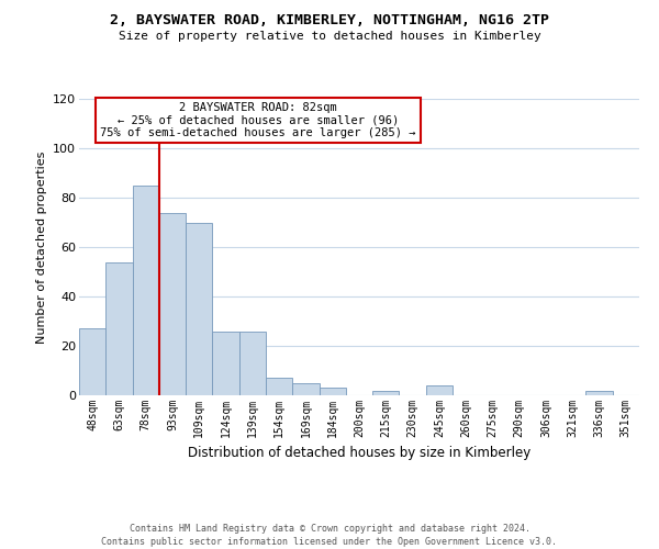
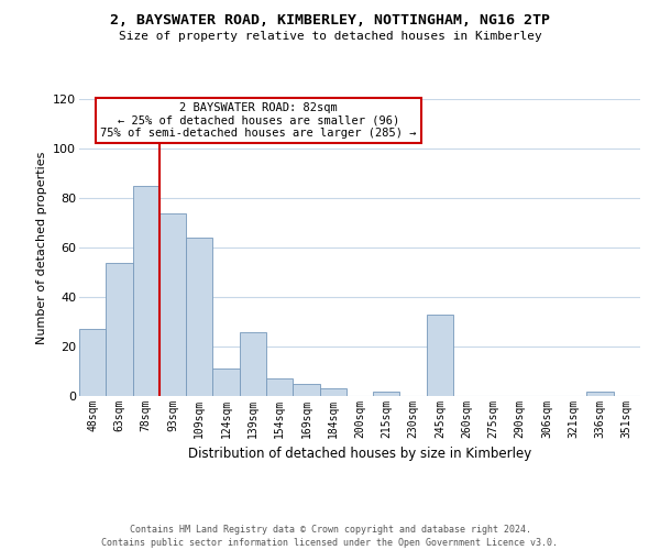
109sqm: 70 -> 64
124sqm: 26 -> 11
245sqm: 4 -> 33
